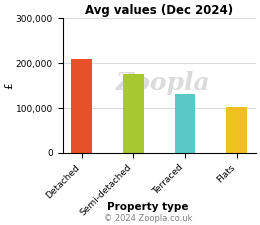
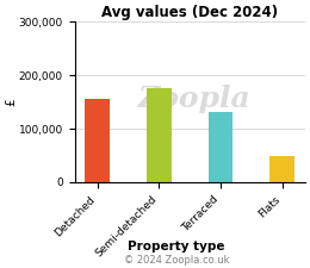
Detached: 210,000 -> 155,000
Flats: 102,000 -> 50,000
